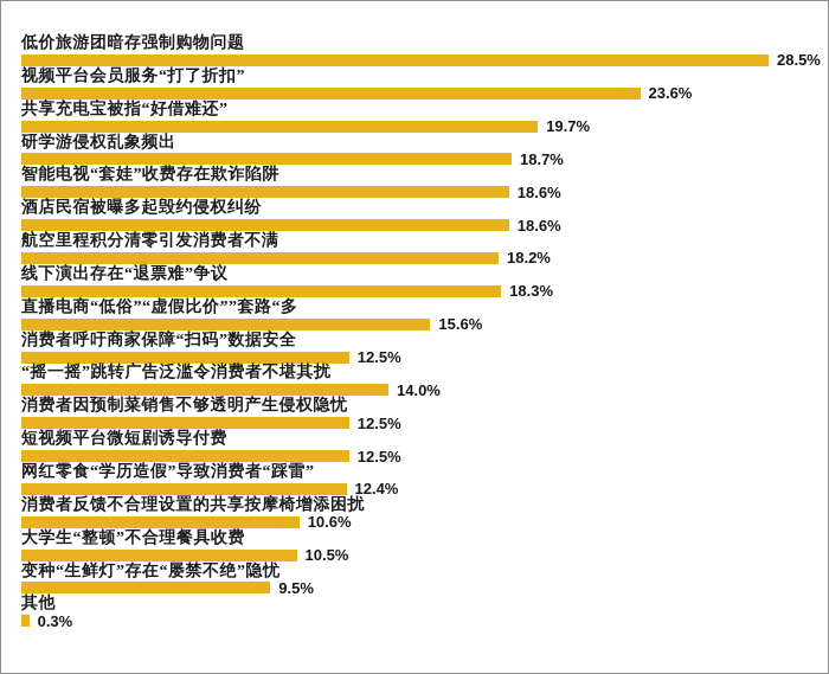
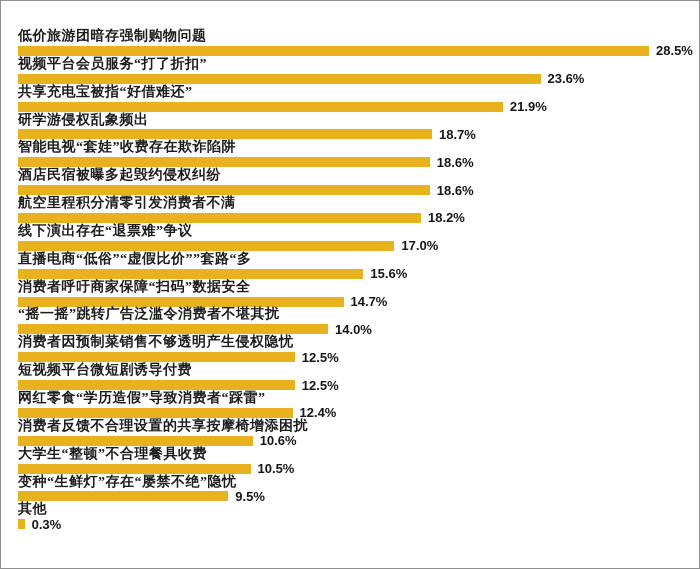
共享充电宝被指“好借难还”: 19.7% -> 21.9%
线下演出存在“退票难”争议: 18.3% -> 17.0%
消费者呼吁商家保障“扫码”数据安全: 12.5% -> 14.7%
